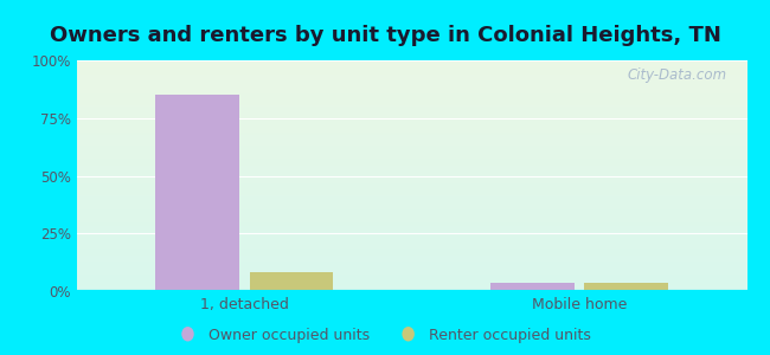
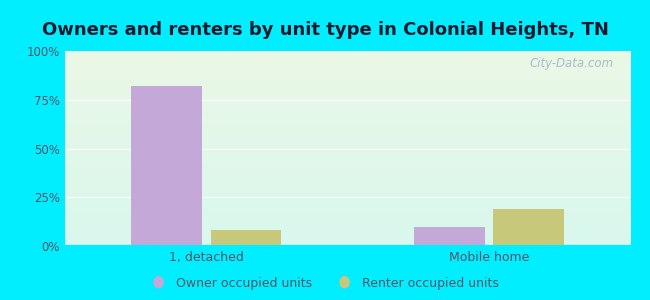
Owner occupied units/1, detached: 85% -> 82%
Owner occupied units/Mobile home: 4% -> 10%
Renter occupied units/Mobile home: 4% -> 19%
